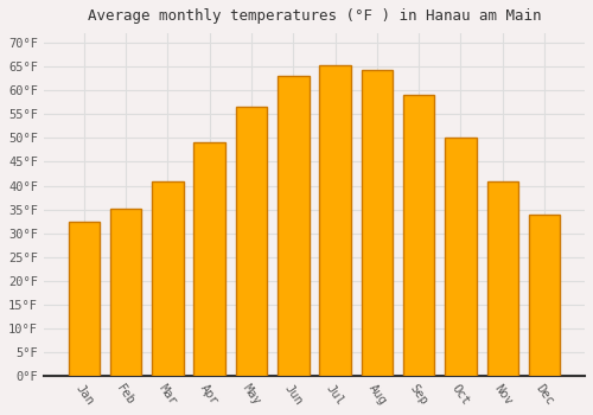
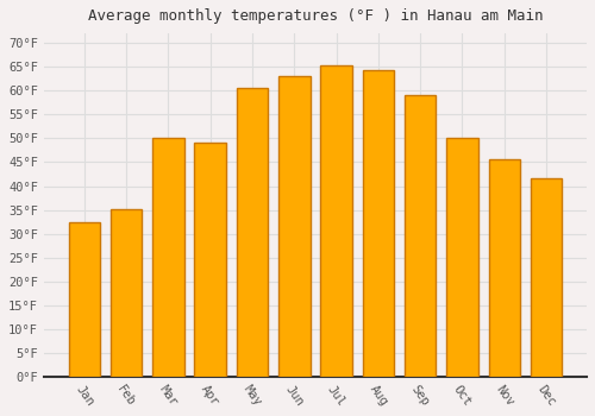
Mar: 41.0°F -> 50.0°F
May: 56.5°F -> 60.5°F
Nov: 41.0°F -> 45.5°F
Dec: 34.0°F -> 41.5°F
